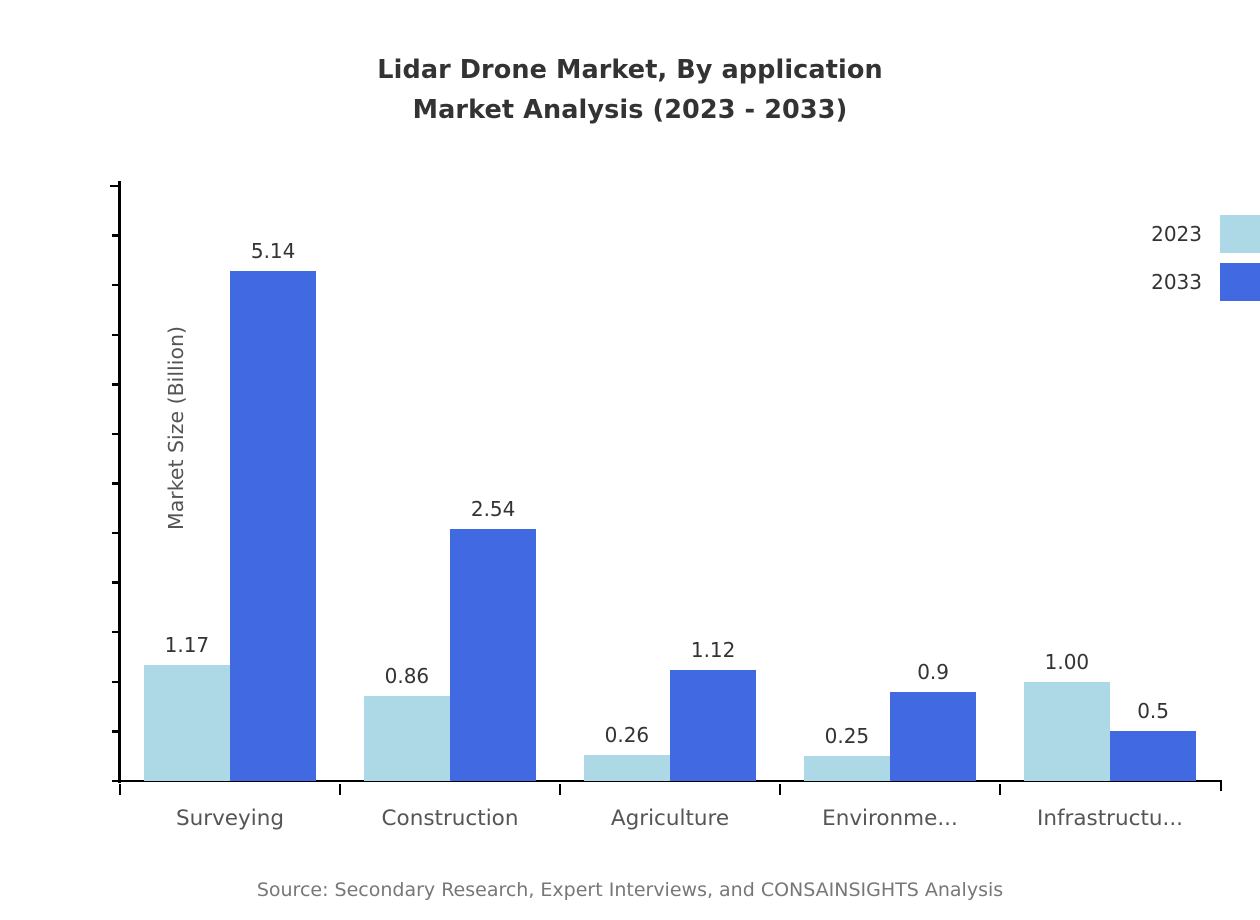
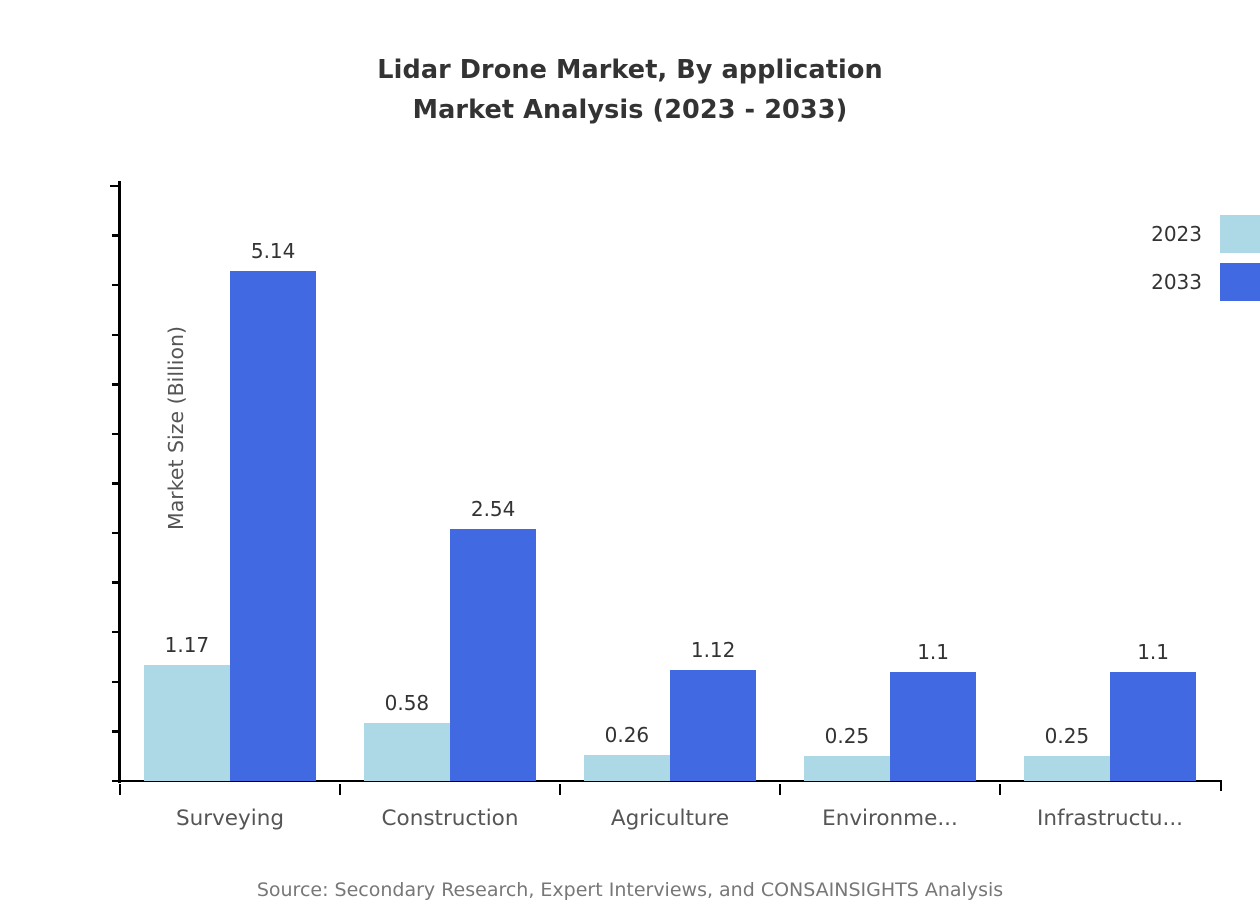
2023/Construction: 0.86 -> 0.58
2033/Environme...: 0.9 -> 1.1
2023/Infrastructu...: 1.00 -> 0.25
2033/Infrastructu...: 0.5 -> 1.1
